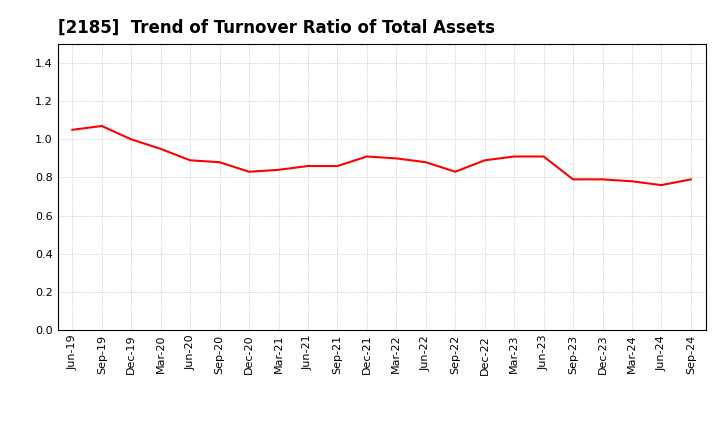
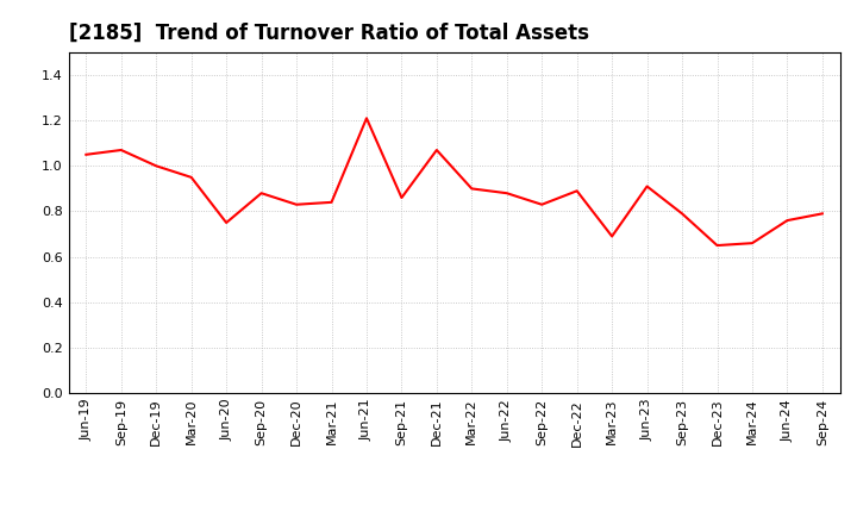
Jun-20: 0.89 -> 0.75
Jun-21: 0.86 -> 1.21
Dec-21: 0.91 -> 1.07
Mar-23: 0.91 -> 0.69
Dec-23: 0.79 -> 0.65
Mar-24: 0.78 -> 0.66
